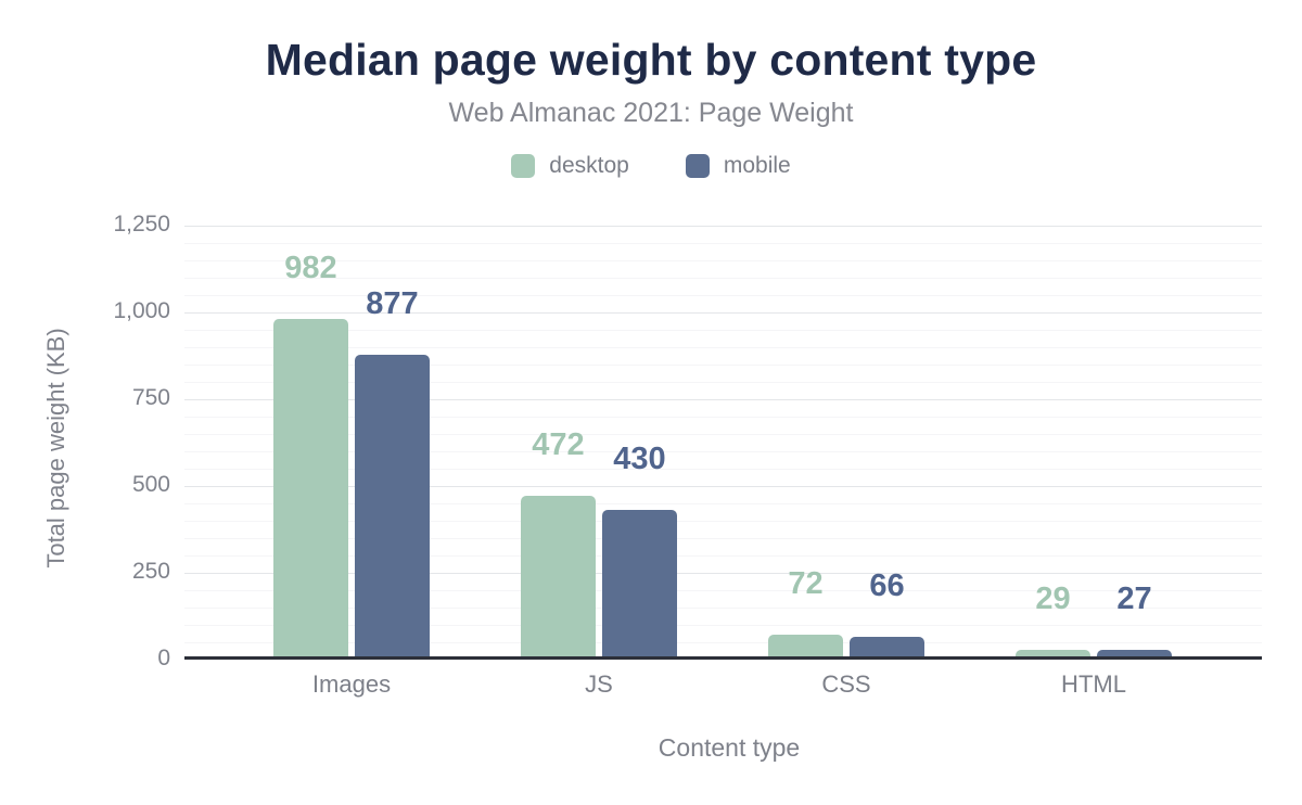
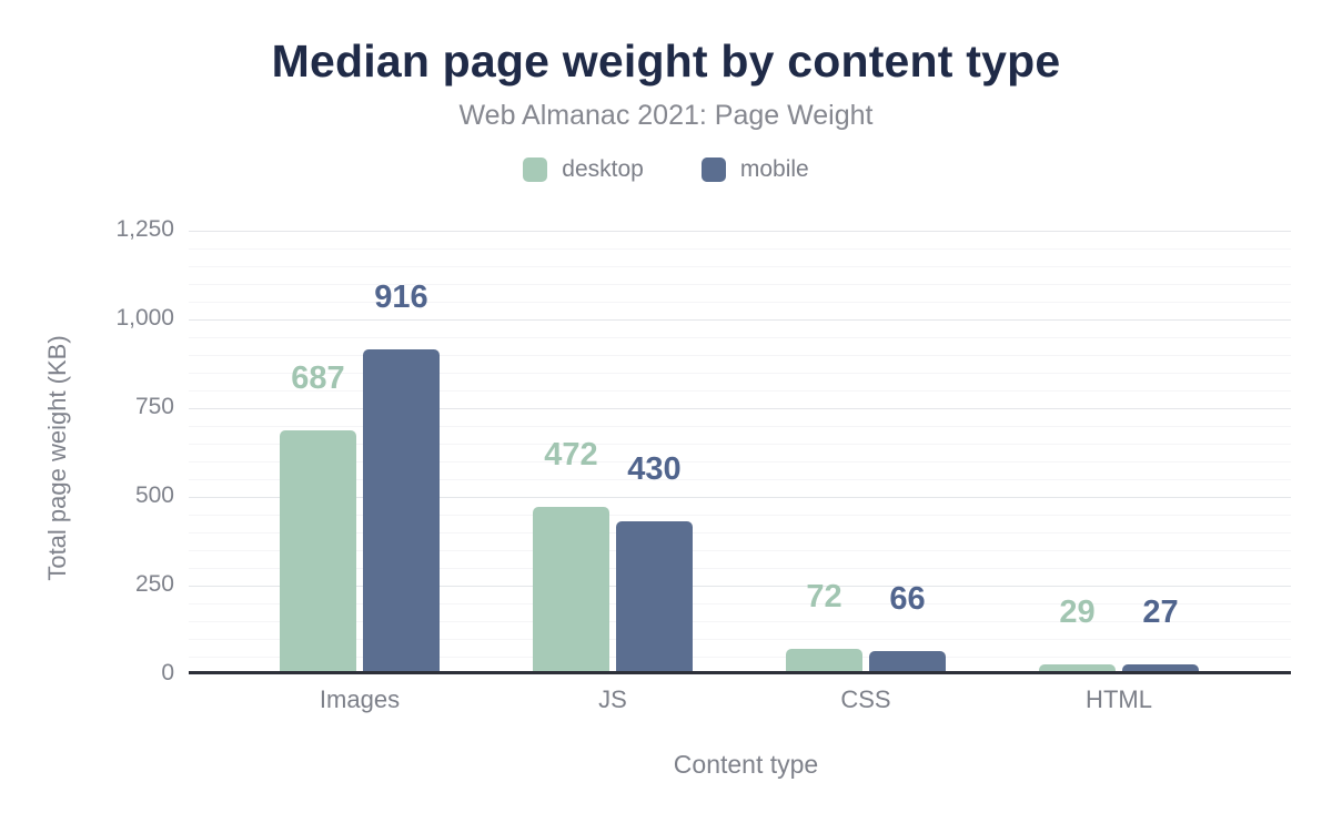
desktop/Images: 982 -> 687
mobile/Images: 877 -> 916
